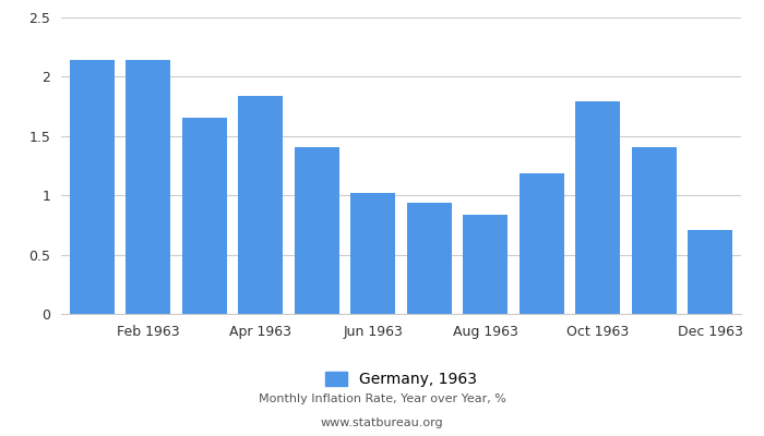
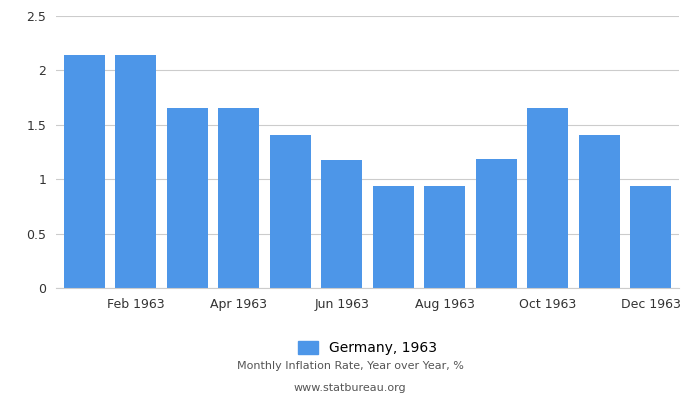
Apr 1963: 1.84 -> 1.65
Jun 1963: 1.02 -> 1.18
Aug 1963: 0.84 -> 0.94
Oct 1963: 1.79 -> 1.65
Dec 1963: 0.71 -> 0.94
